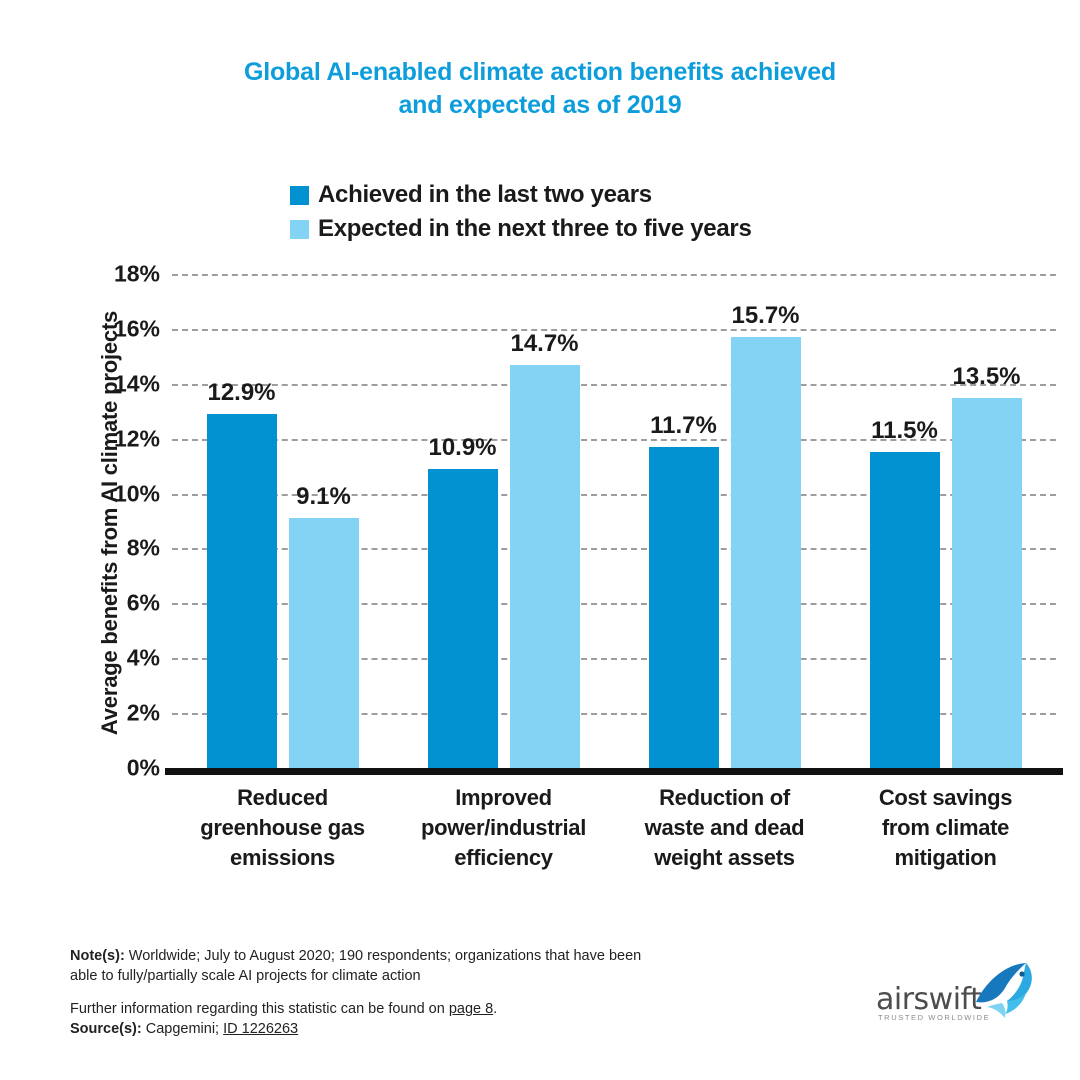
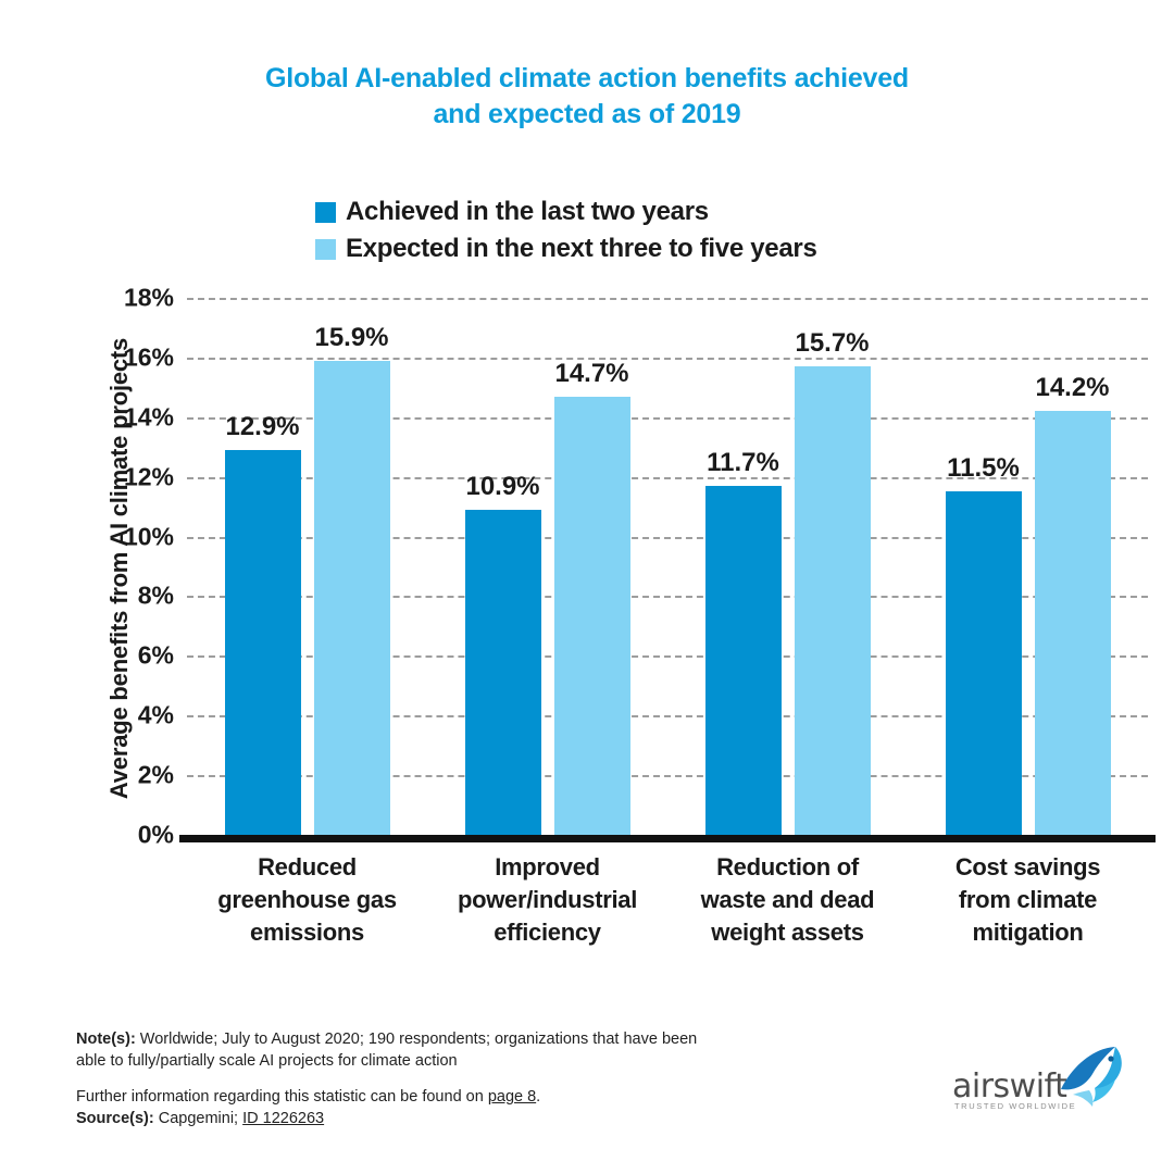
Expected in the next three to five years/Reduced greenhouse gas emissions: 9.1% -> 15.9%
Expected in the next three to five years/Cost savings from climate mitigation: 13.5% -> 14.2%
